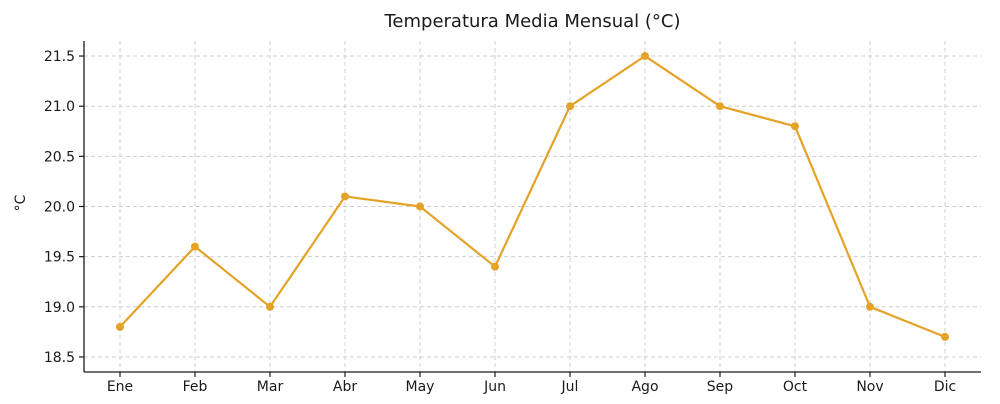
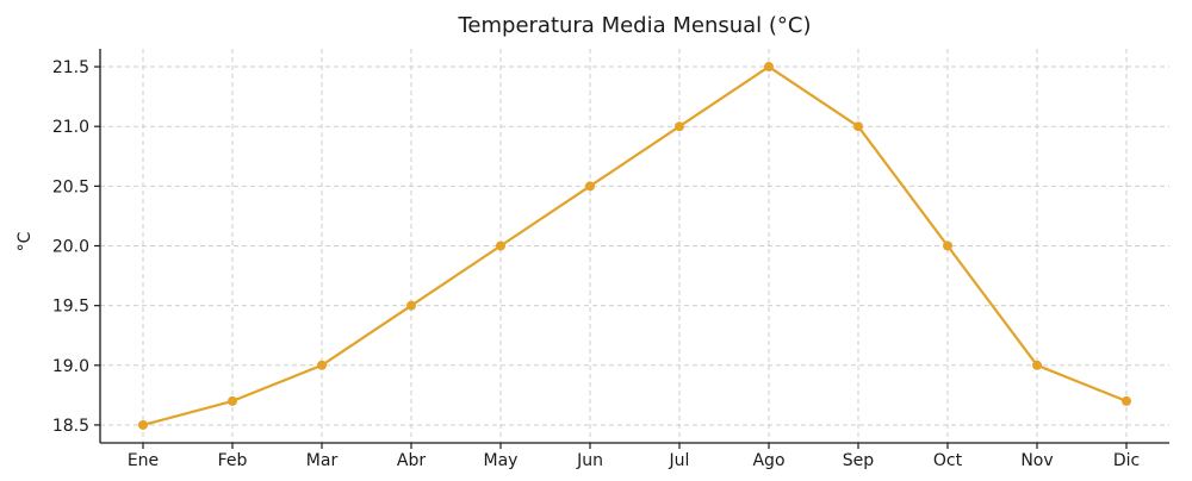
Ene: 18.8 -> 18.5
Feb: 19.6 -> 18.7
Abr: 20.1 -> 19.5
Jun: 19.4 -> 20.5
Oct: 20.8 -> 20.0
